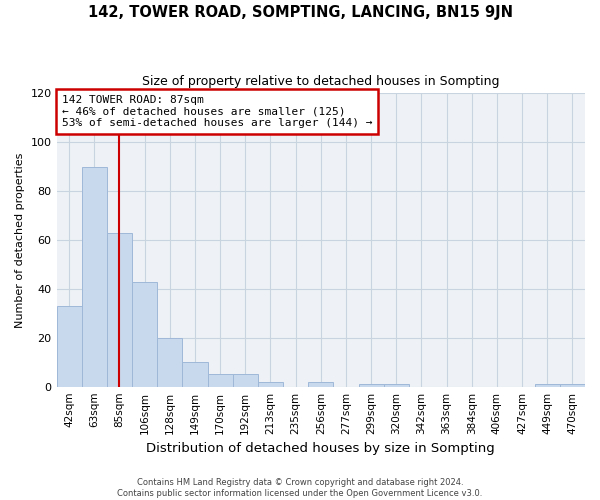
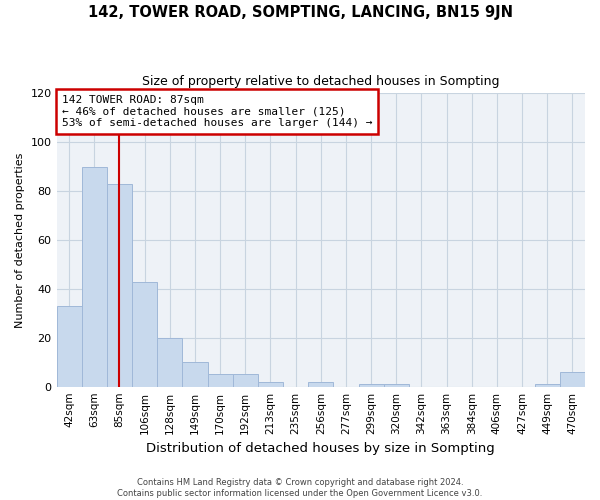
85sqm: 63 -> 83
470sqm: 1 -> 6
